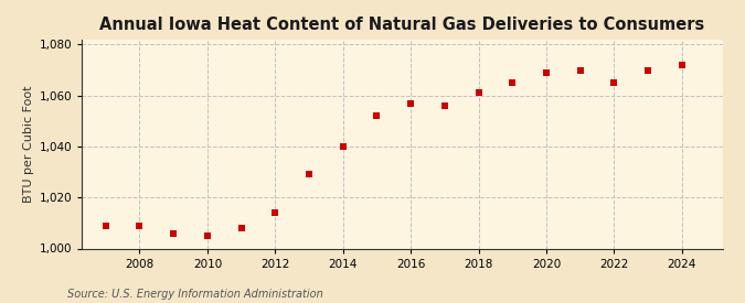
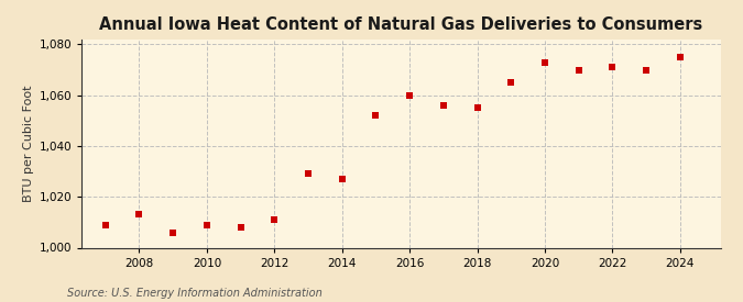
2008: 1,009 -> 1,013
2010: 1,005 -> 1,009
2012: 1,014 -> 1,011
2014: 1,040 -> 1,027
2016: 1,057 -> 1,060
2018: 1,061 -> 1,055
2020: 1,069 -> 1,073
2022: 1,065 -> 1,071
2024: 1,072 -> 1,075
